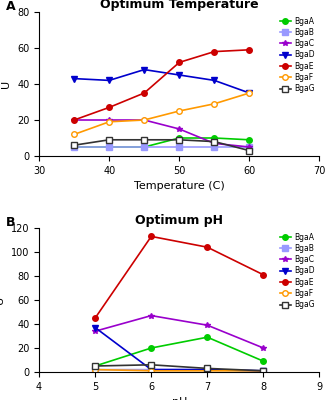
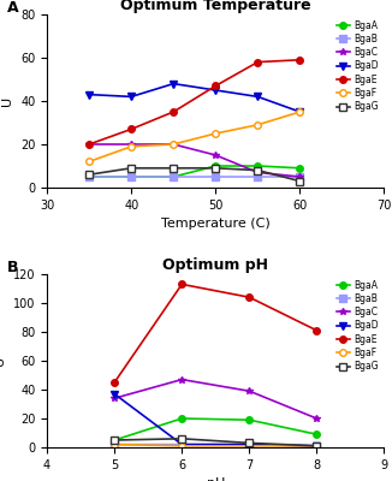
BgaE/50: 52 -> 47
Optimum pH/BgaA/7: 29 -> 19
